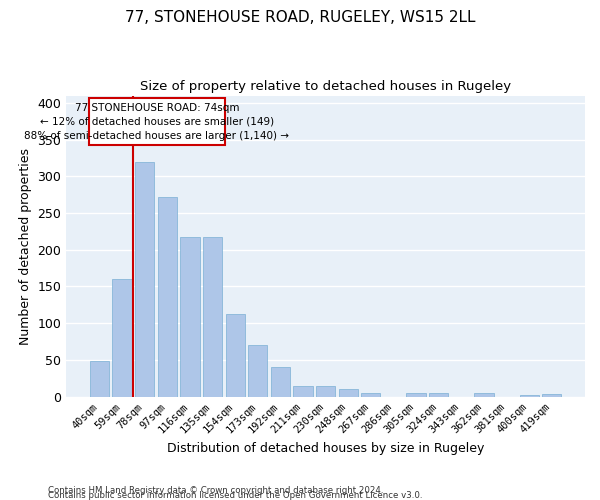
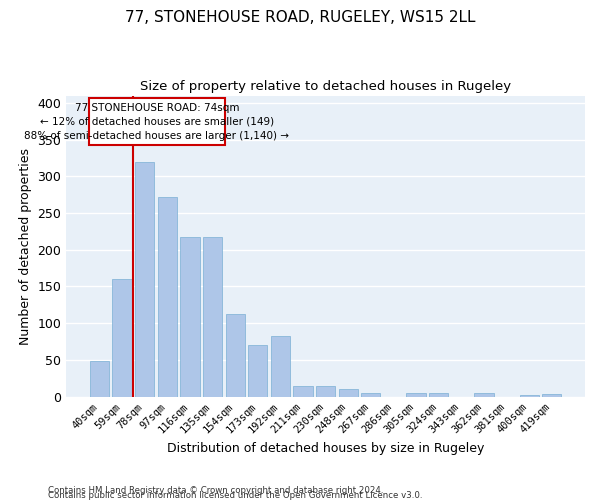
192sqm: 40 -> 82
